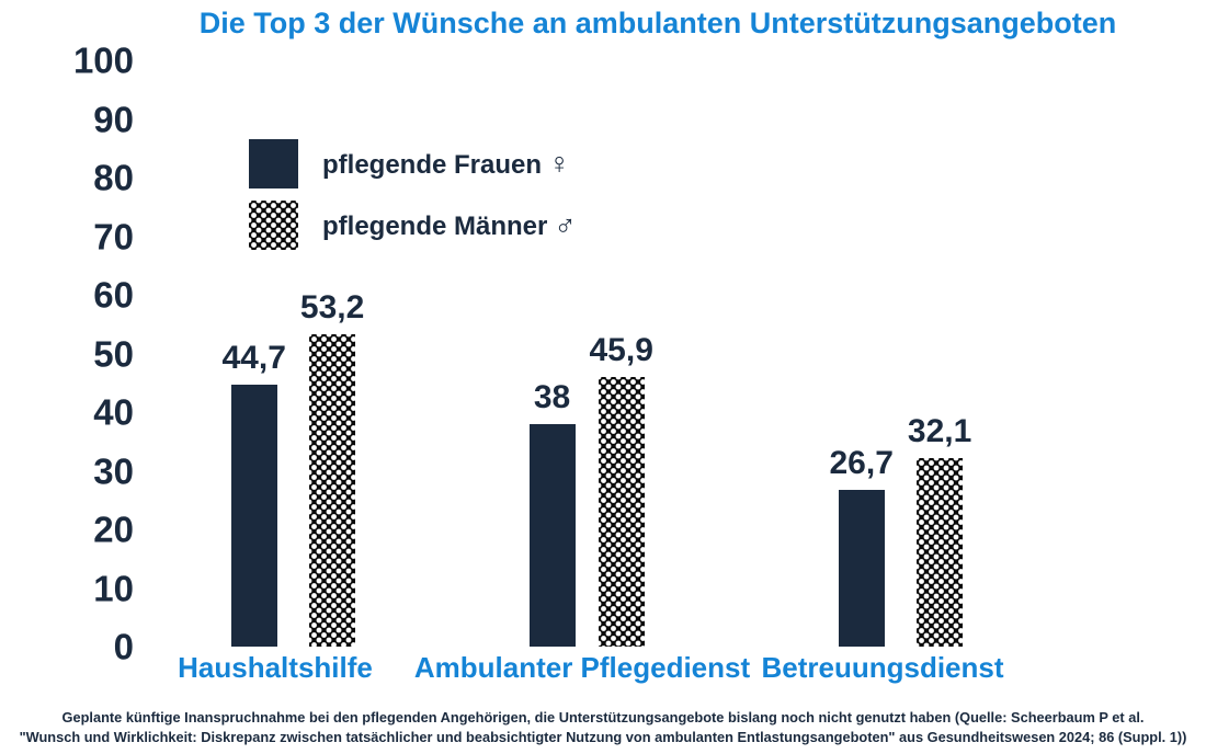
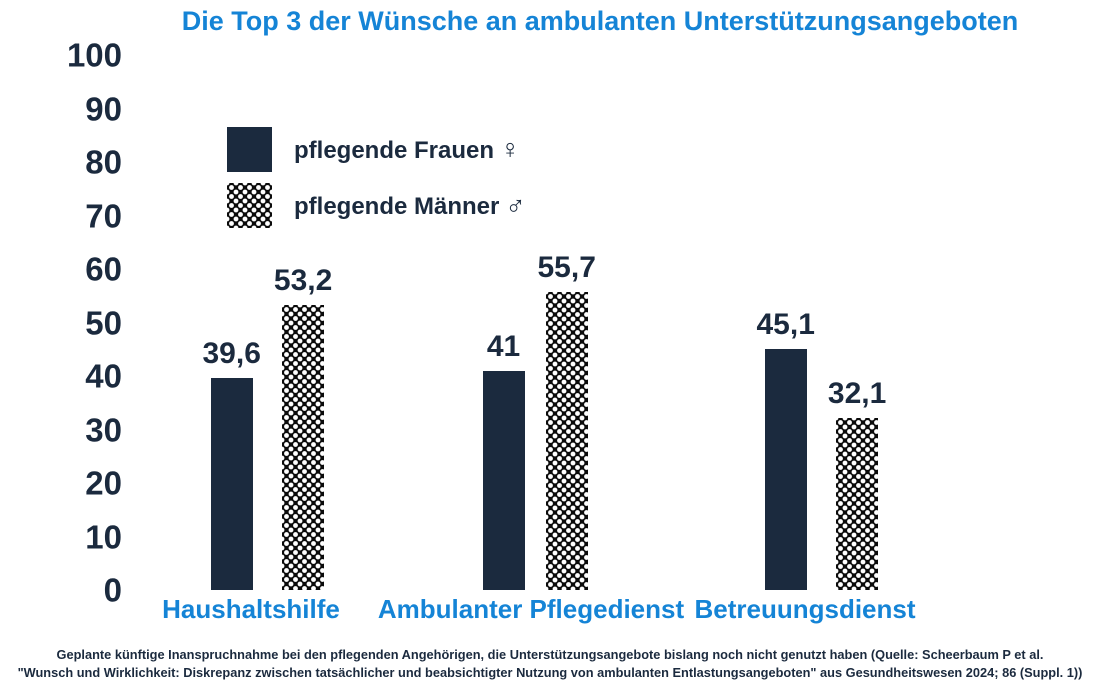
pflegende Frauen/Haushaltshilfe: 44,7 -> 39,6
pflegende Frauen/Ambulanter Pflegedienst: 38 -> 41
pflegende Männer/Ambulanter Pflegedienst: 45,9 -> 55,7
pflegende Frauen/Betreuungsdienst: 26,7 -> 45,1
